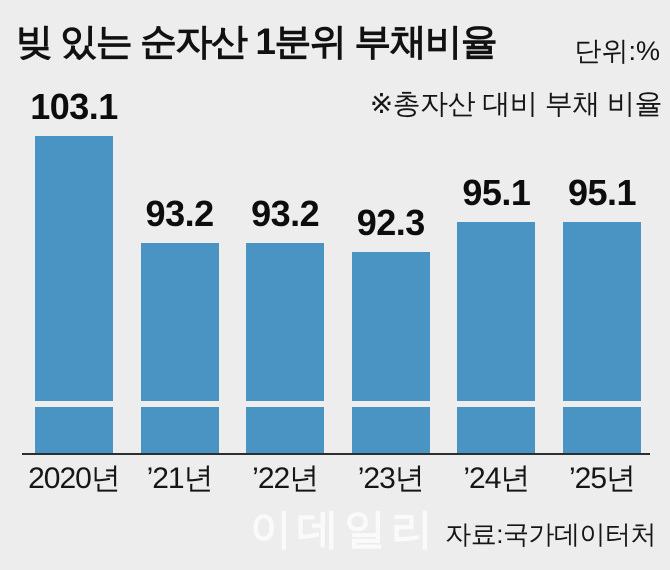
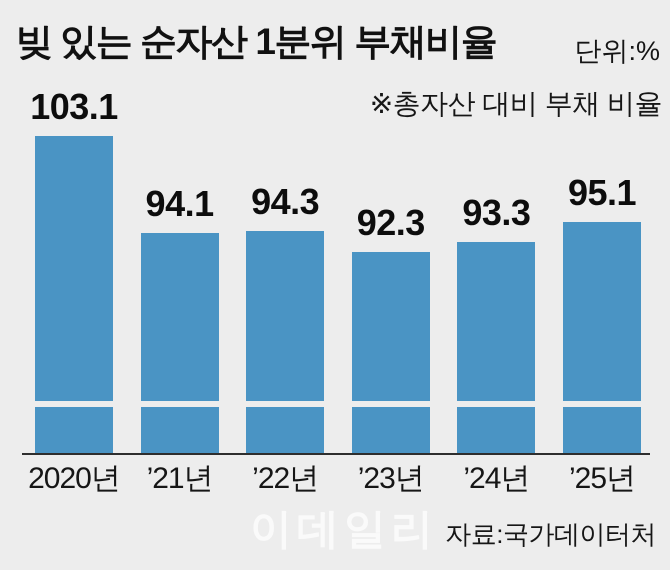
’21년: 93.2 -> 94.1
’22년: 93.2 -> 94.3
’24년: 95.1 -> 93.3
